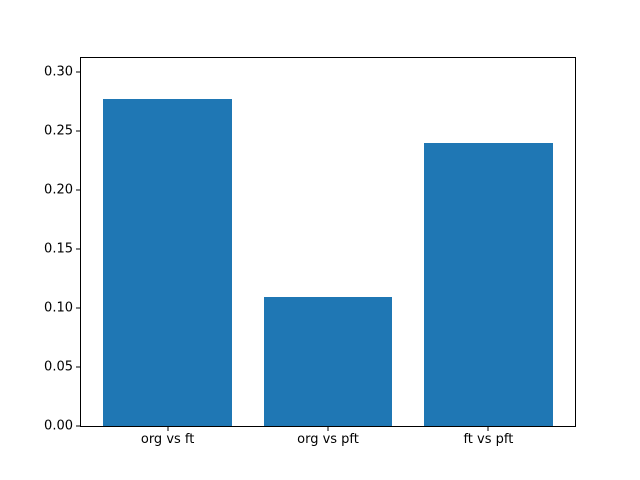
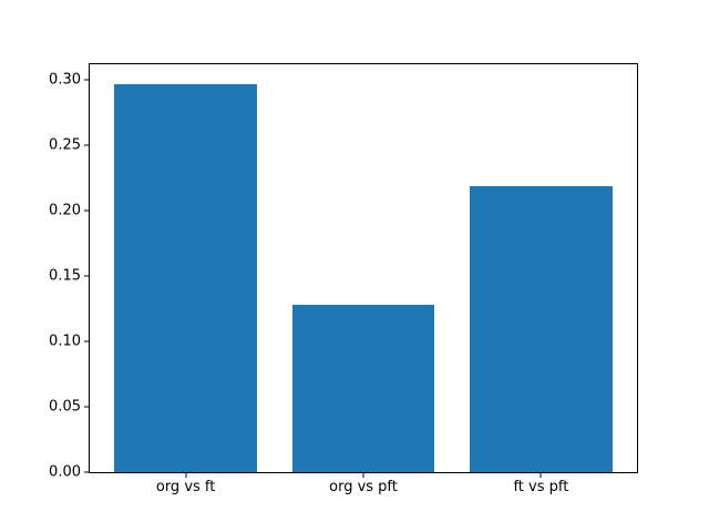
org vs ft: 0.277 -> 0.297
org vs pft: 0.109 -> 0.128
ft vs pft: 0.240 -> 0.219
